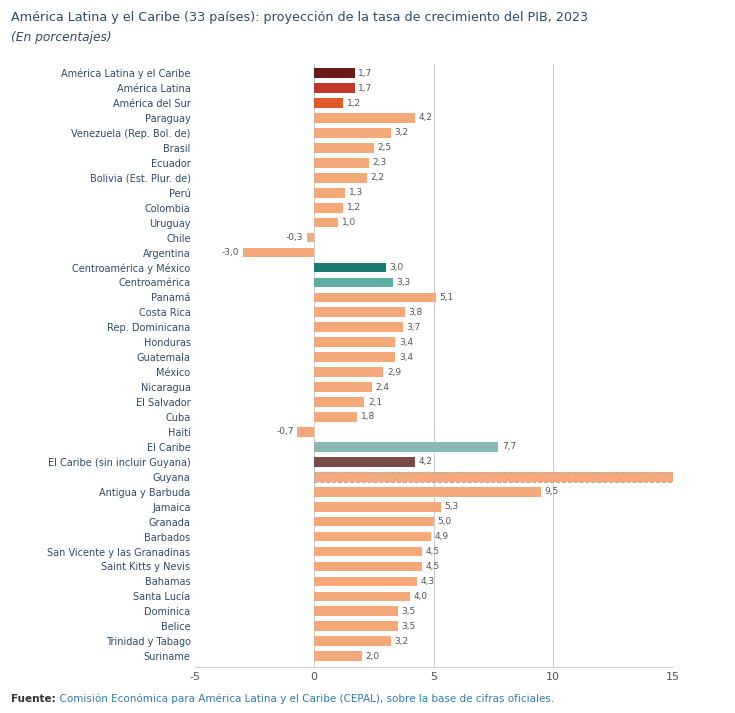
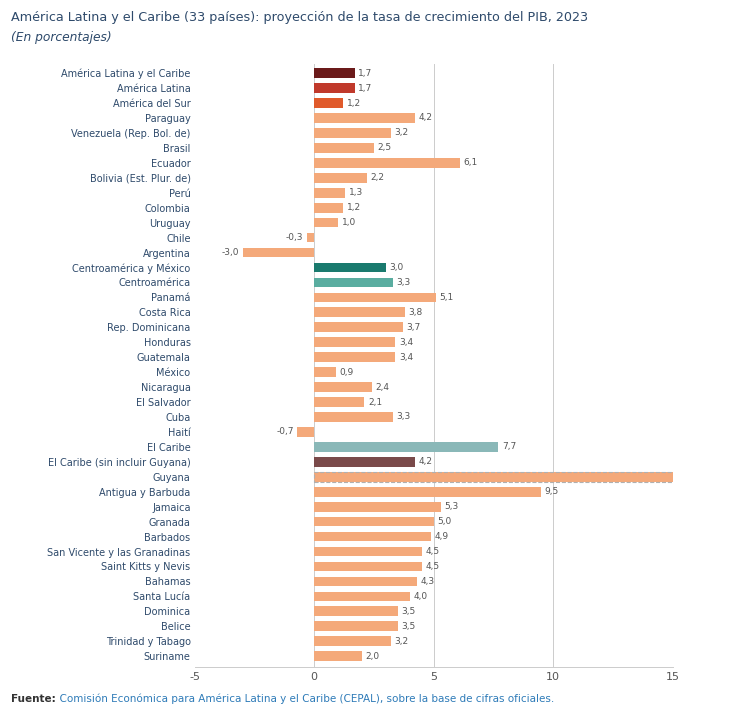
Ecuador: 2,3 -> 6,1
México: 2,9 -> 0,9
Cuba: 1,8 -> 3,3
